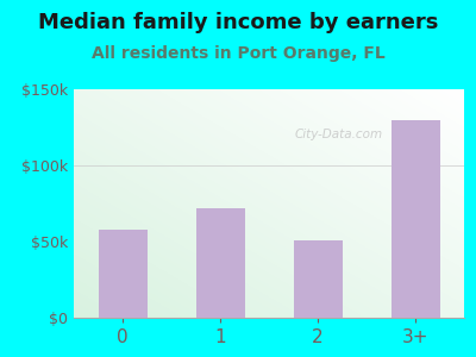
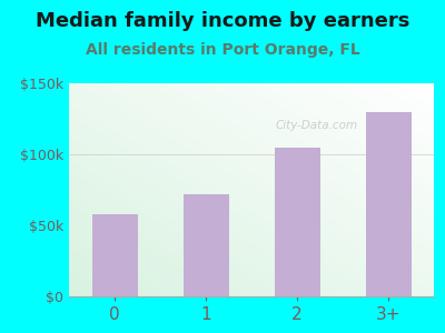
2: $51k -> $105k
